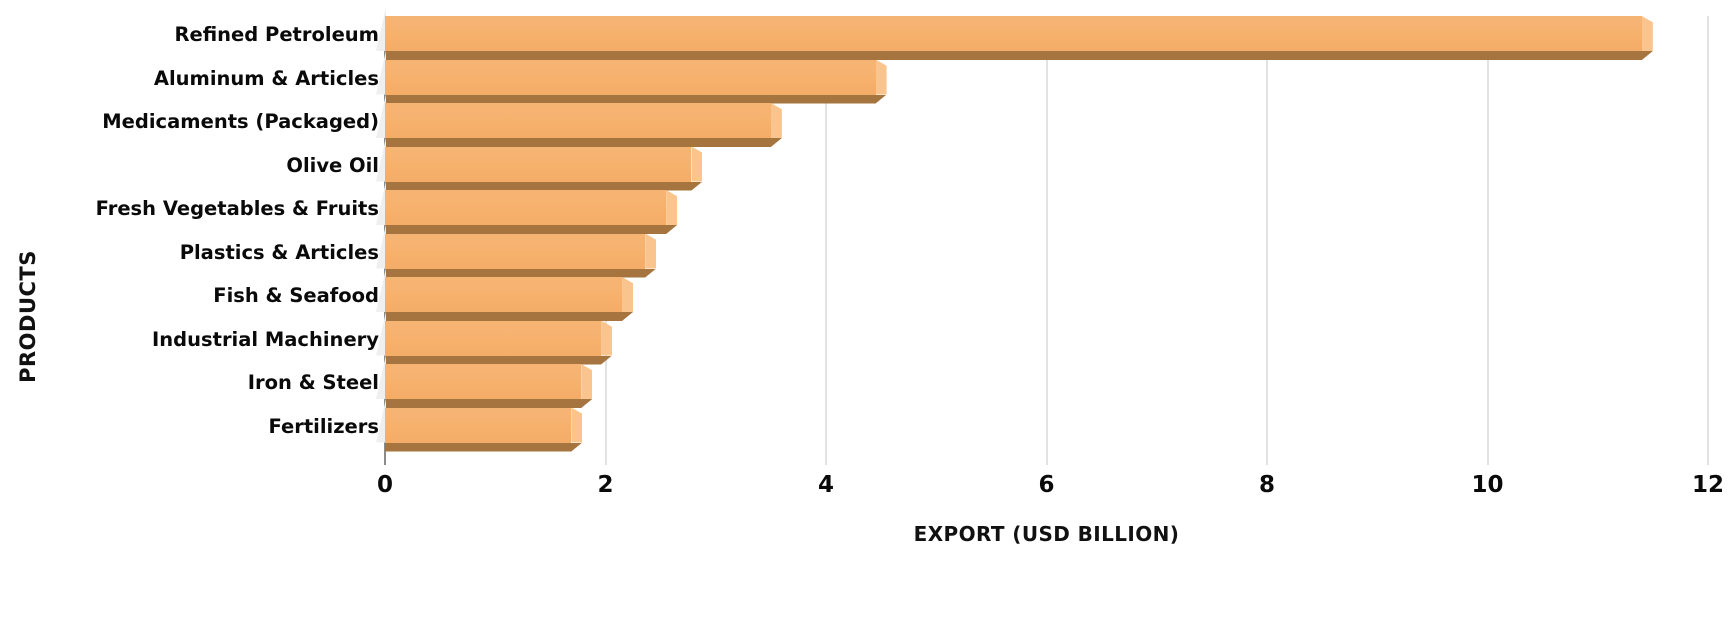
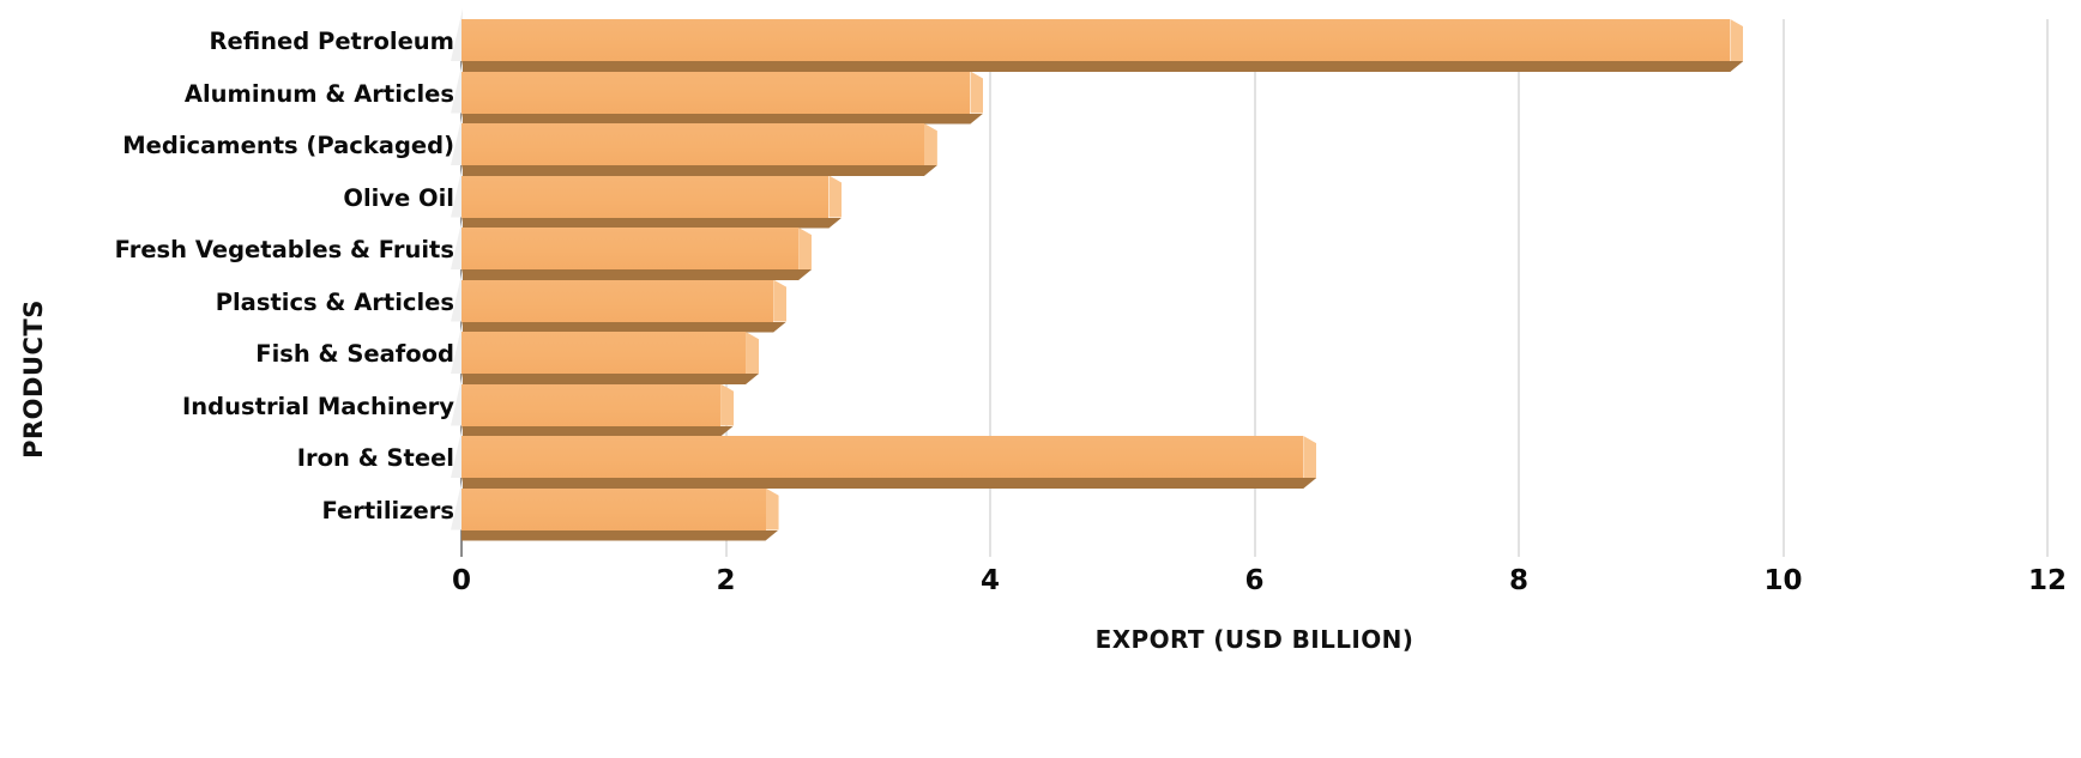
Refined Petroleum: 11.40 -> 9.60
Aluminum & Articles: 4.45 -> 3.85
Iron & Steel: 1.78 -> 6.37
Fertilizers: 1.69 -> 2.30
